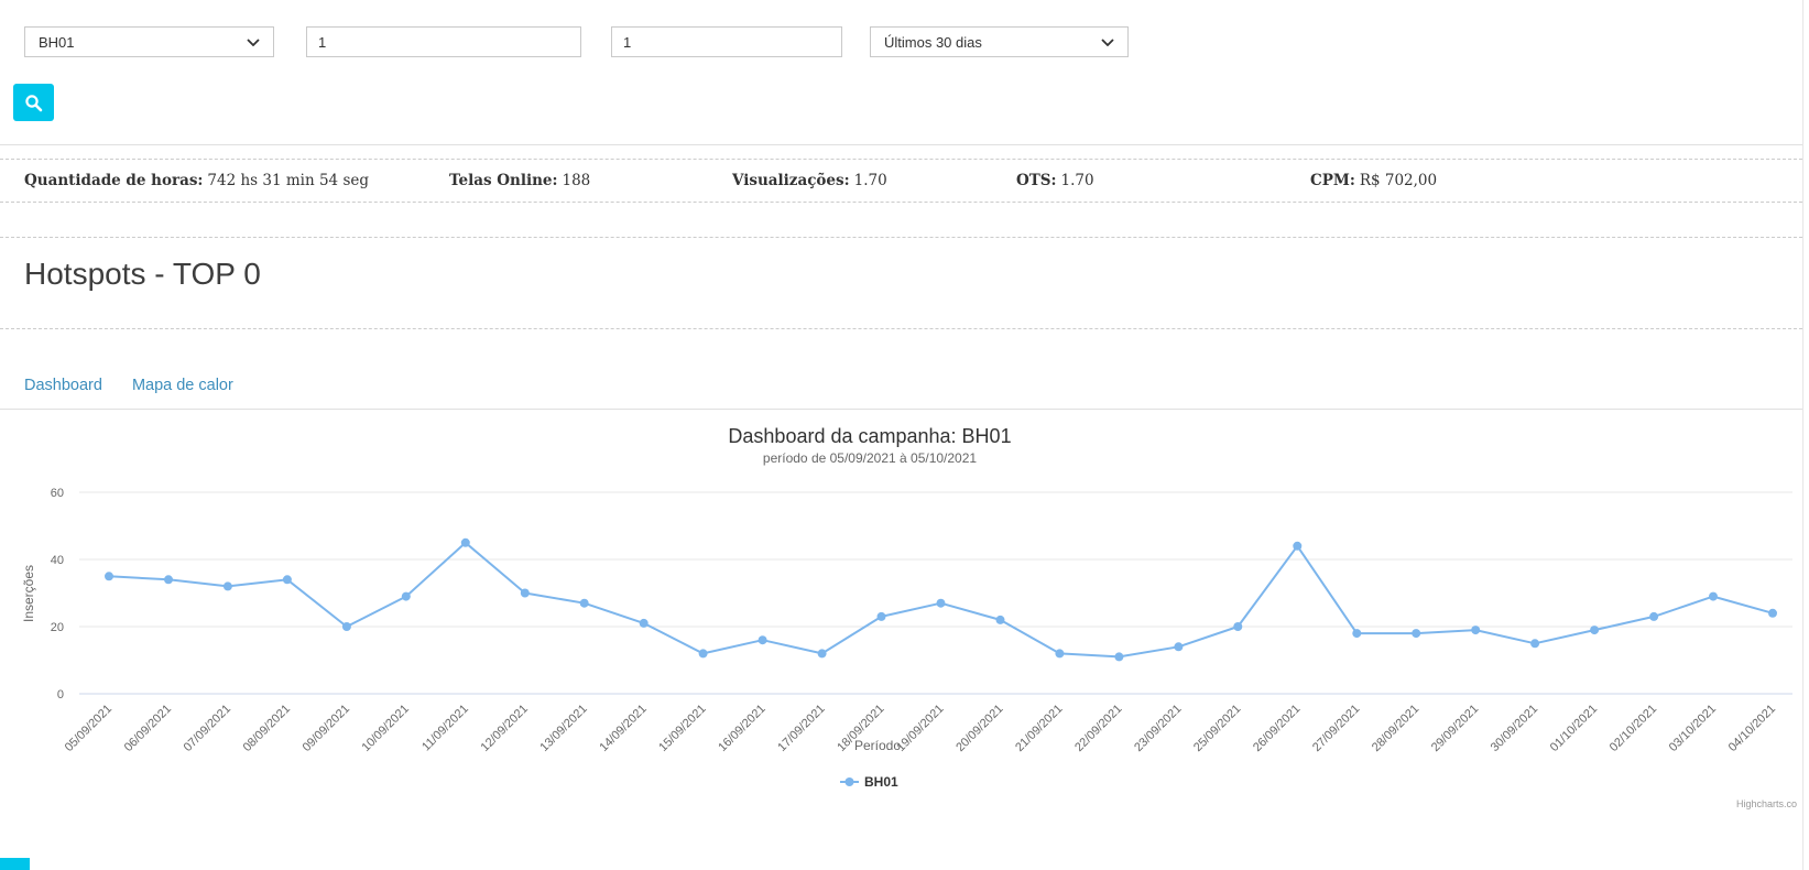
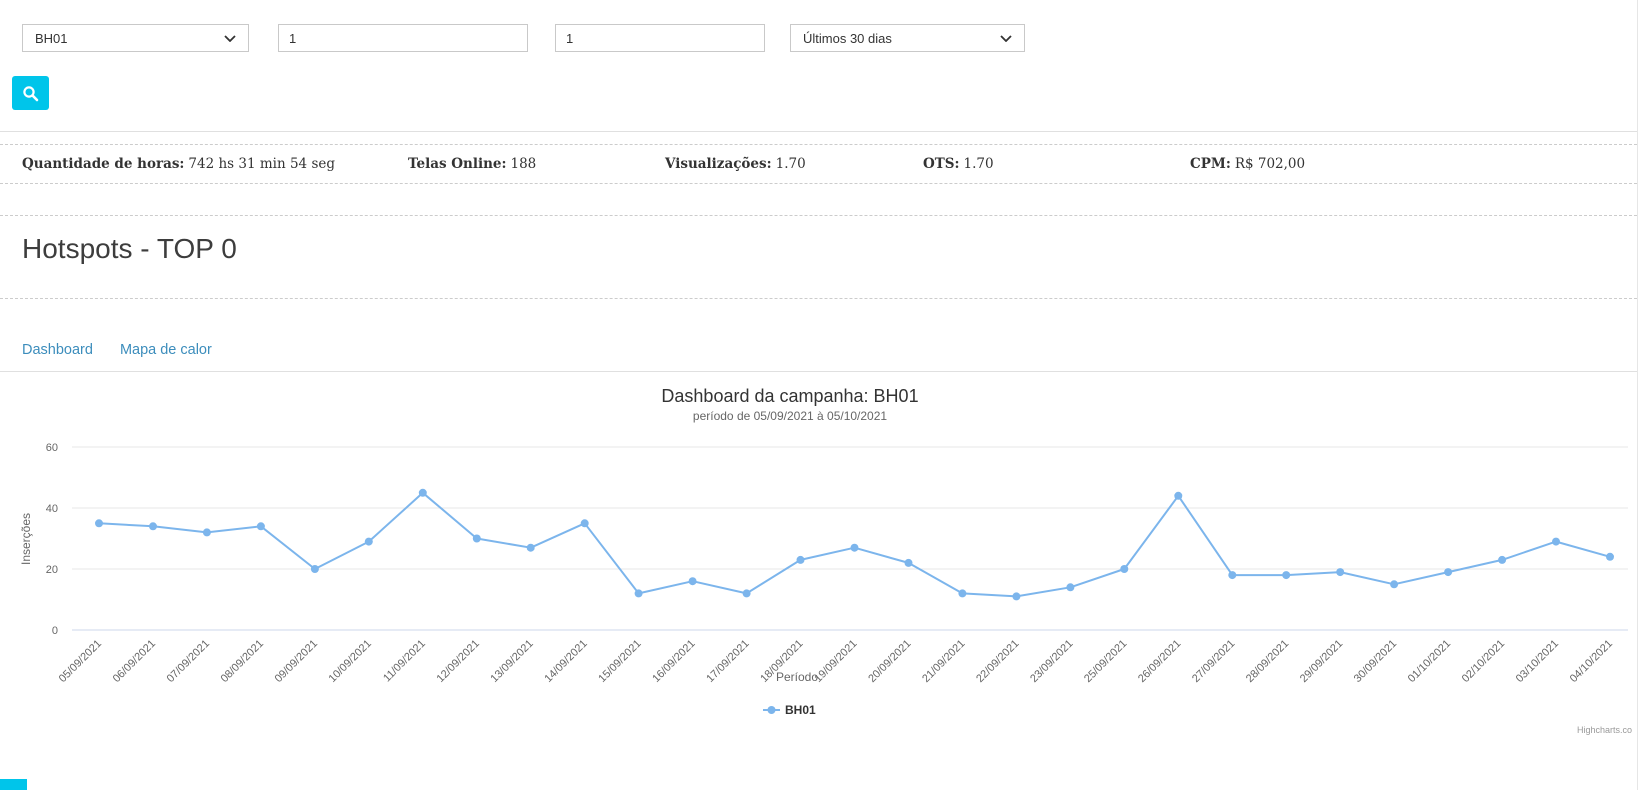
14/09/2021: 21 -> 35
